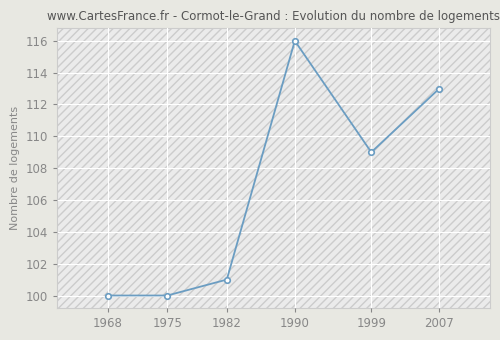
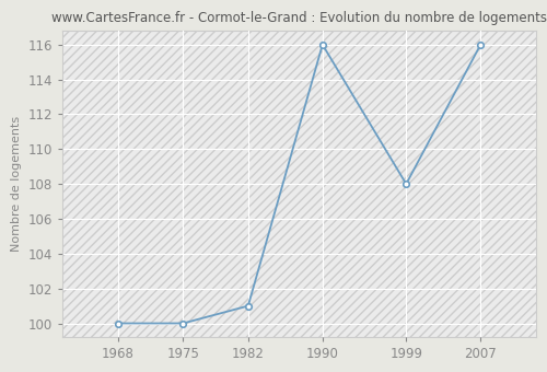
1999: 109 -> 108
2007: 113 -> 116
